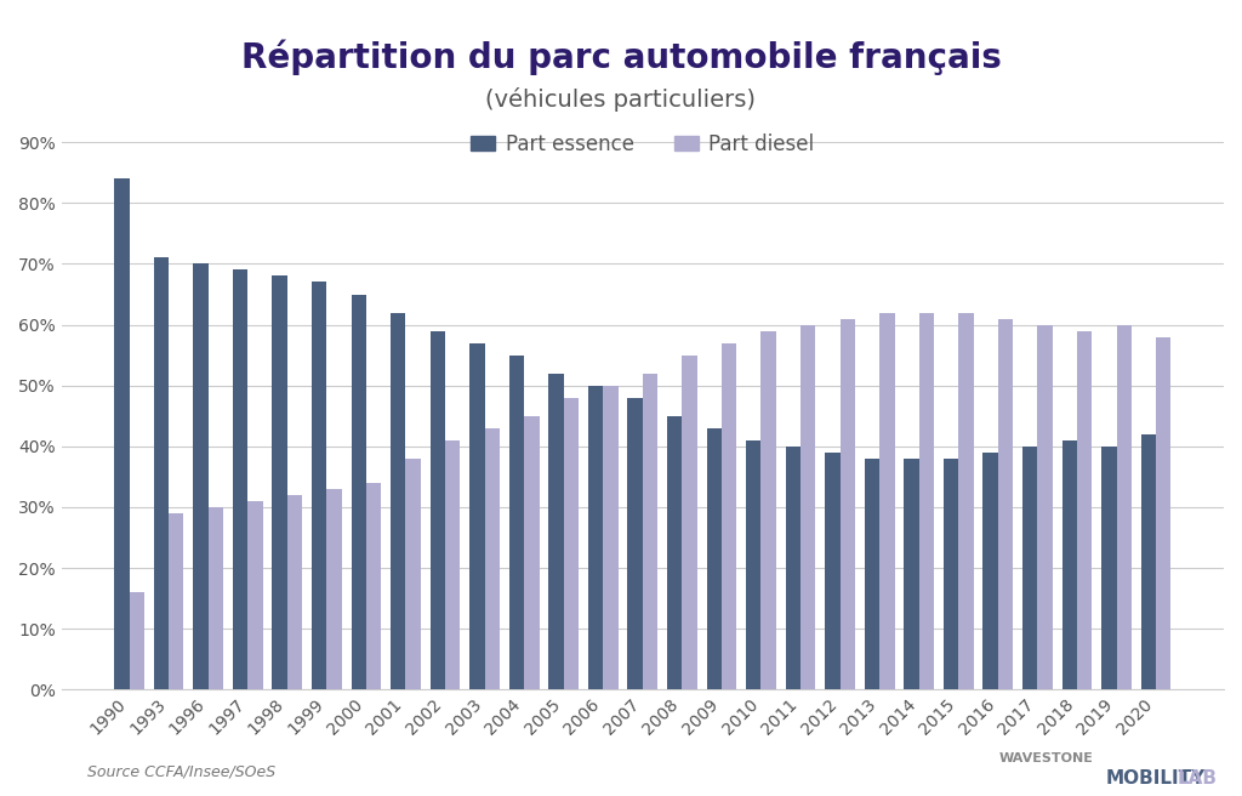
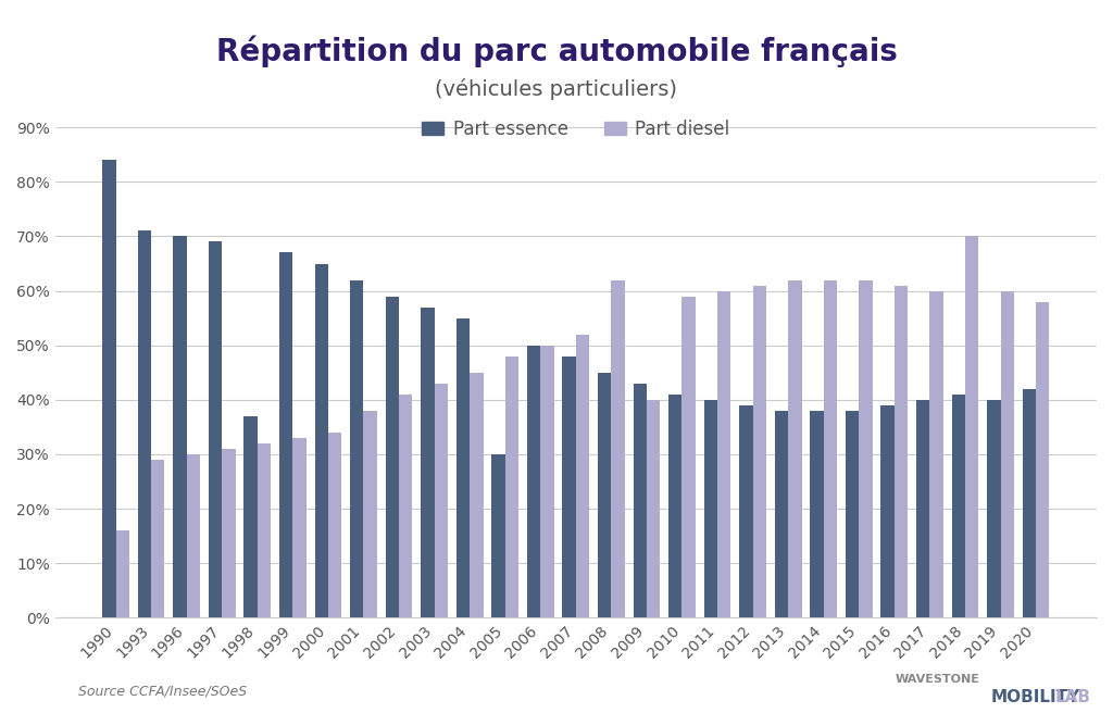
Part essence/1998: 68% -> 37%
Part essence/2005: 52% -> 30%
Part diesel/2008: 55% -> 62%
Part diesel/2009: 57% -> 40%
Part diesel/2018: 59% -> 70%
